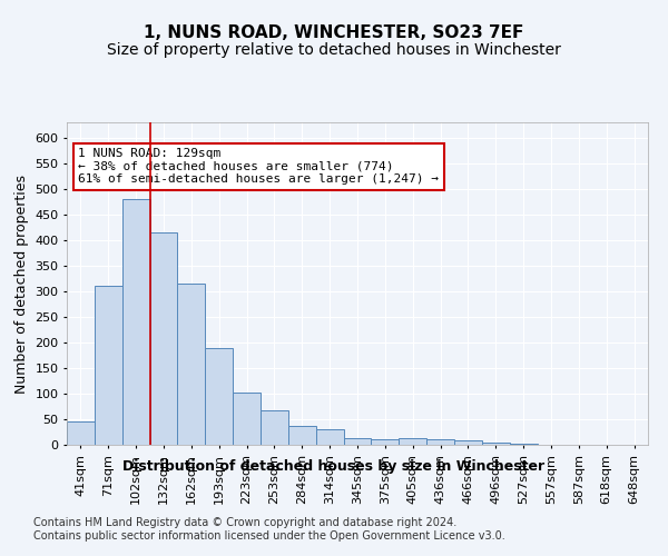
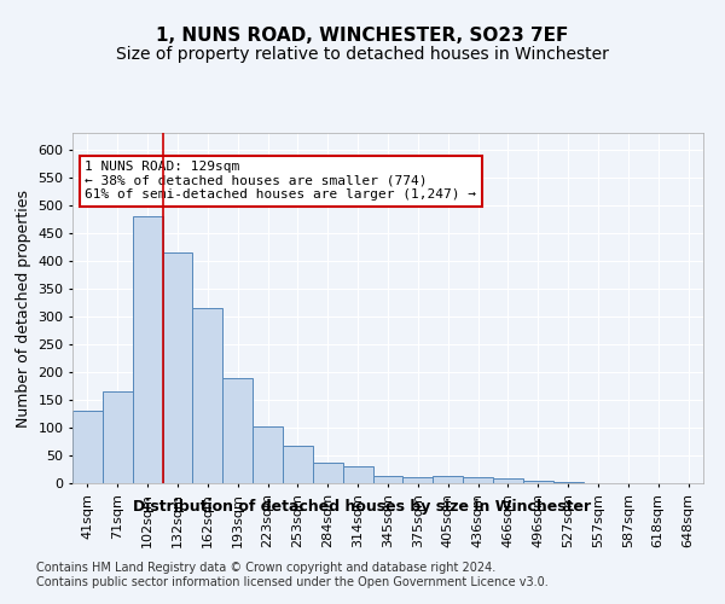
41sqm: 45 -> 130
71sqm: 310 -> 165
